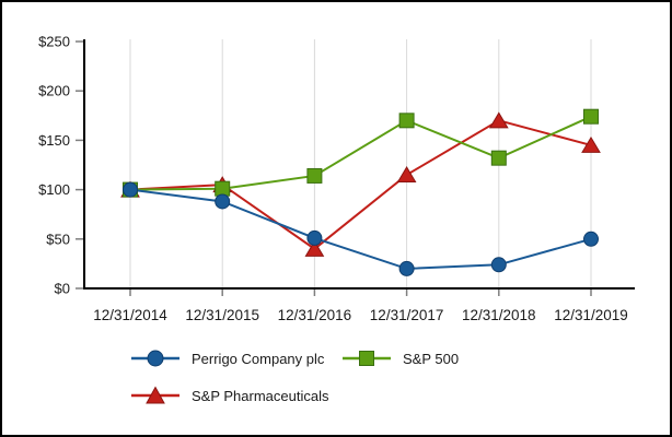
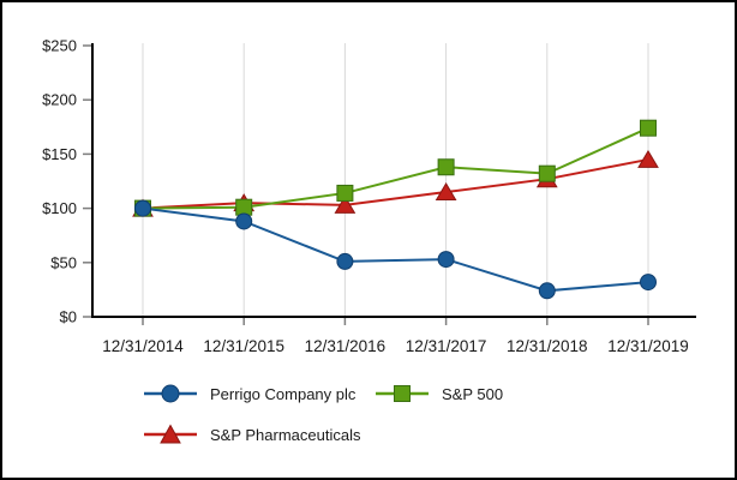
S&P Pharmaceuticals/12/31/2016: $40 -> $100
Perrigo Company plc/12/31/2017: $20 -> $50
S&P 500/12/31/2017: $170 -> $140
S&P Pharmaceuticals/12/31/2018: $170 -> $130
Perrigo Company plc/12/31/2019: $50 -> $30
